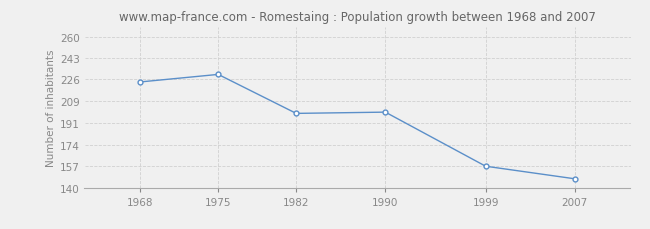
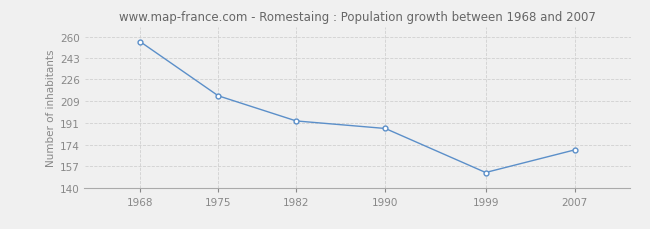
1968: 224 -> 256
1975: 230 -> 213
1982: 199 -> 193
1990: 200 -> 187
1999: 157 -> 152
2007: 147 -> 170
